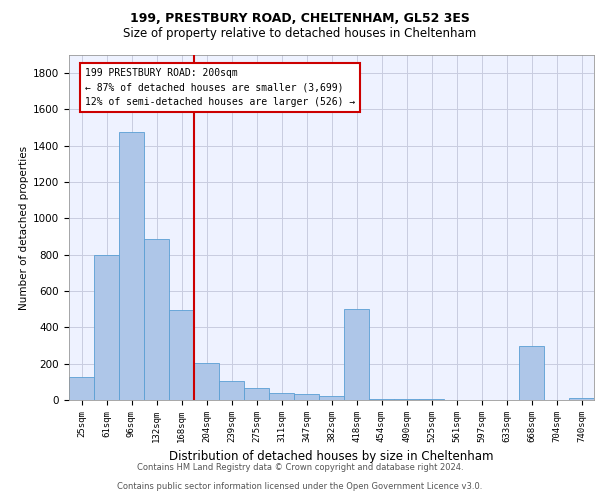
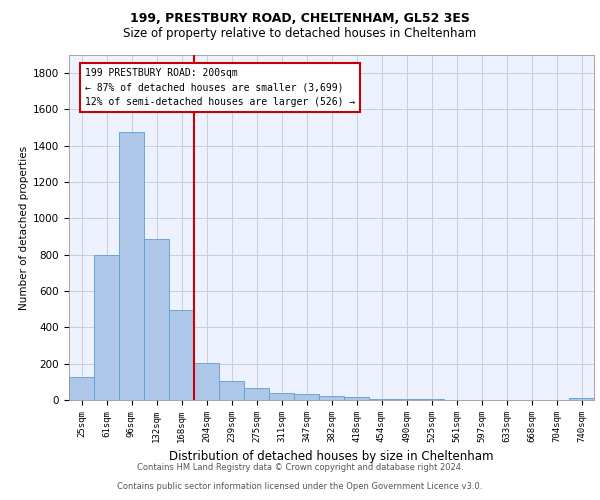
418sqm: 500 -> 20
668sqm: 300 -> 0
